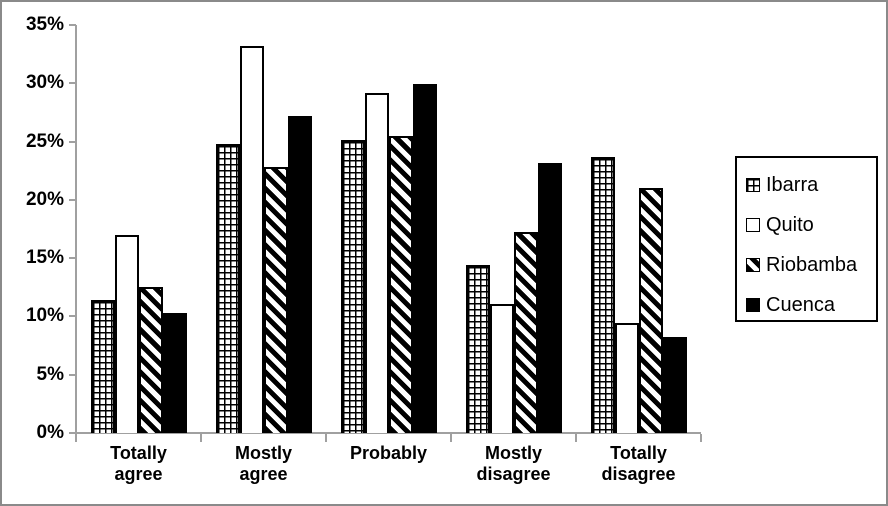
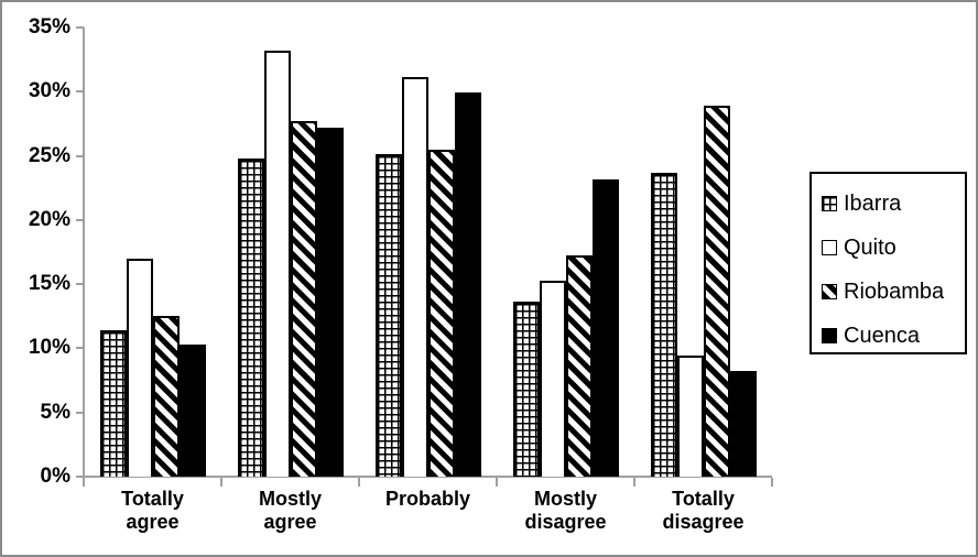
Riobamba/Mostly agree: 22.8% -> 27.7%
Quito/Probably: 29.2% -> 31.1%
Ibarra/Mostly disagree: 14.4% -> 13.6%
Quito/Mostly disagree: 11.1% -> 15.3%
Riobamba/Totally disagree: 21.0% -> 28.9%
